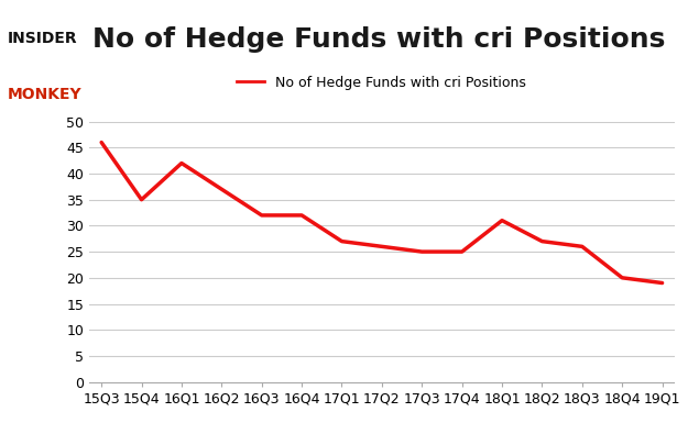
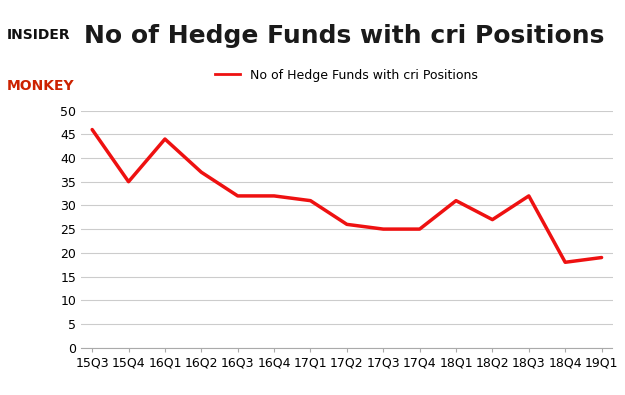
16Q1: 42 -> 44
17Q1: 27 -> 31
18Q3: 26 -> 32
18Q4: 20 -> 18
